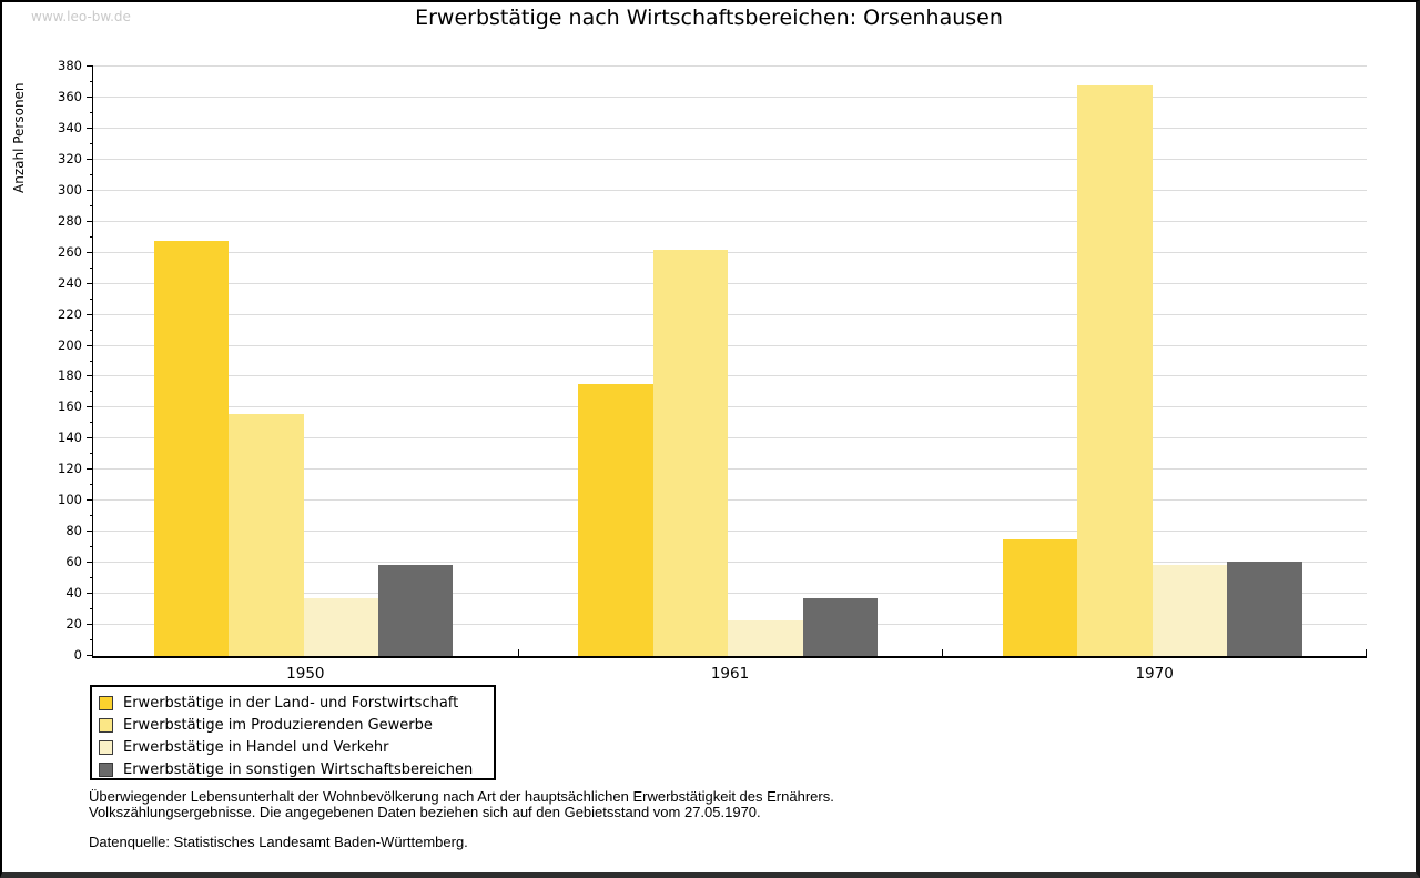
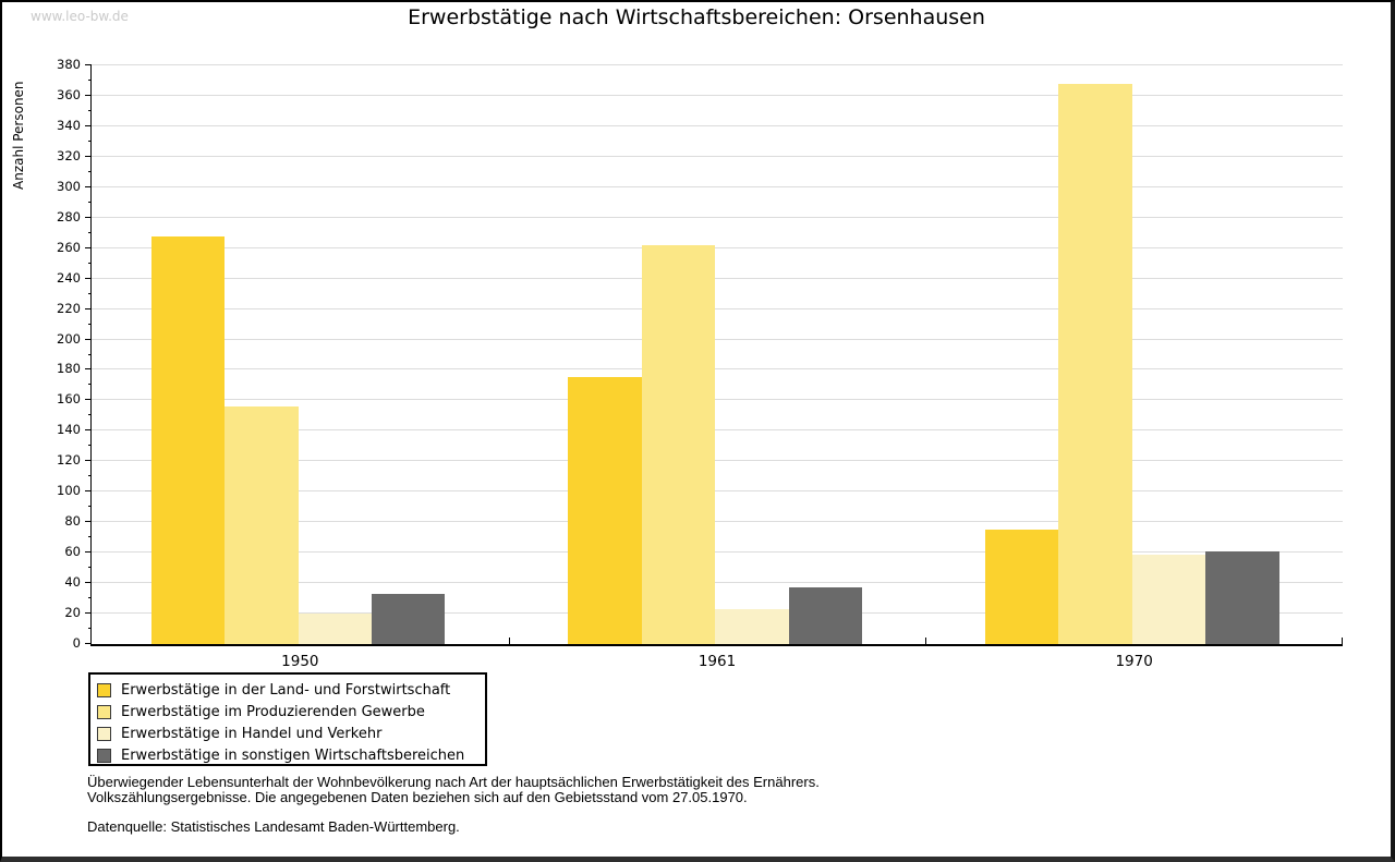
Erwerbstätige in Handel und Verkehr/1950: 37 -> 20
Erwerbstätige in sonstigen Wirtschaftsbereichen/1950: 59 -> 33
